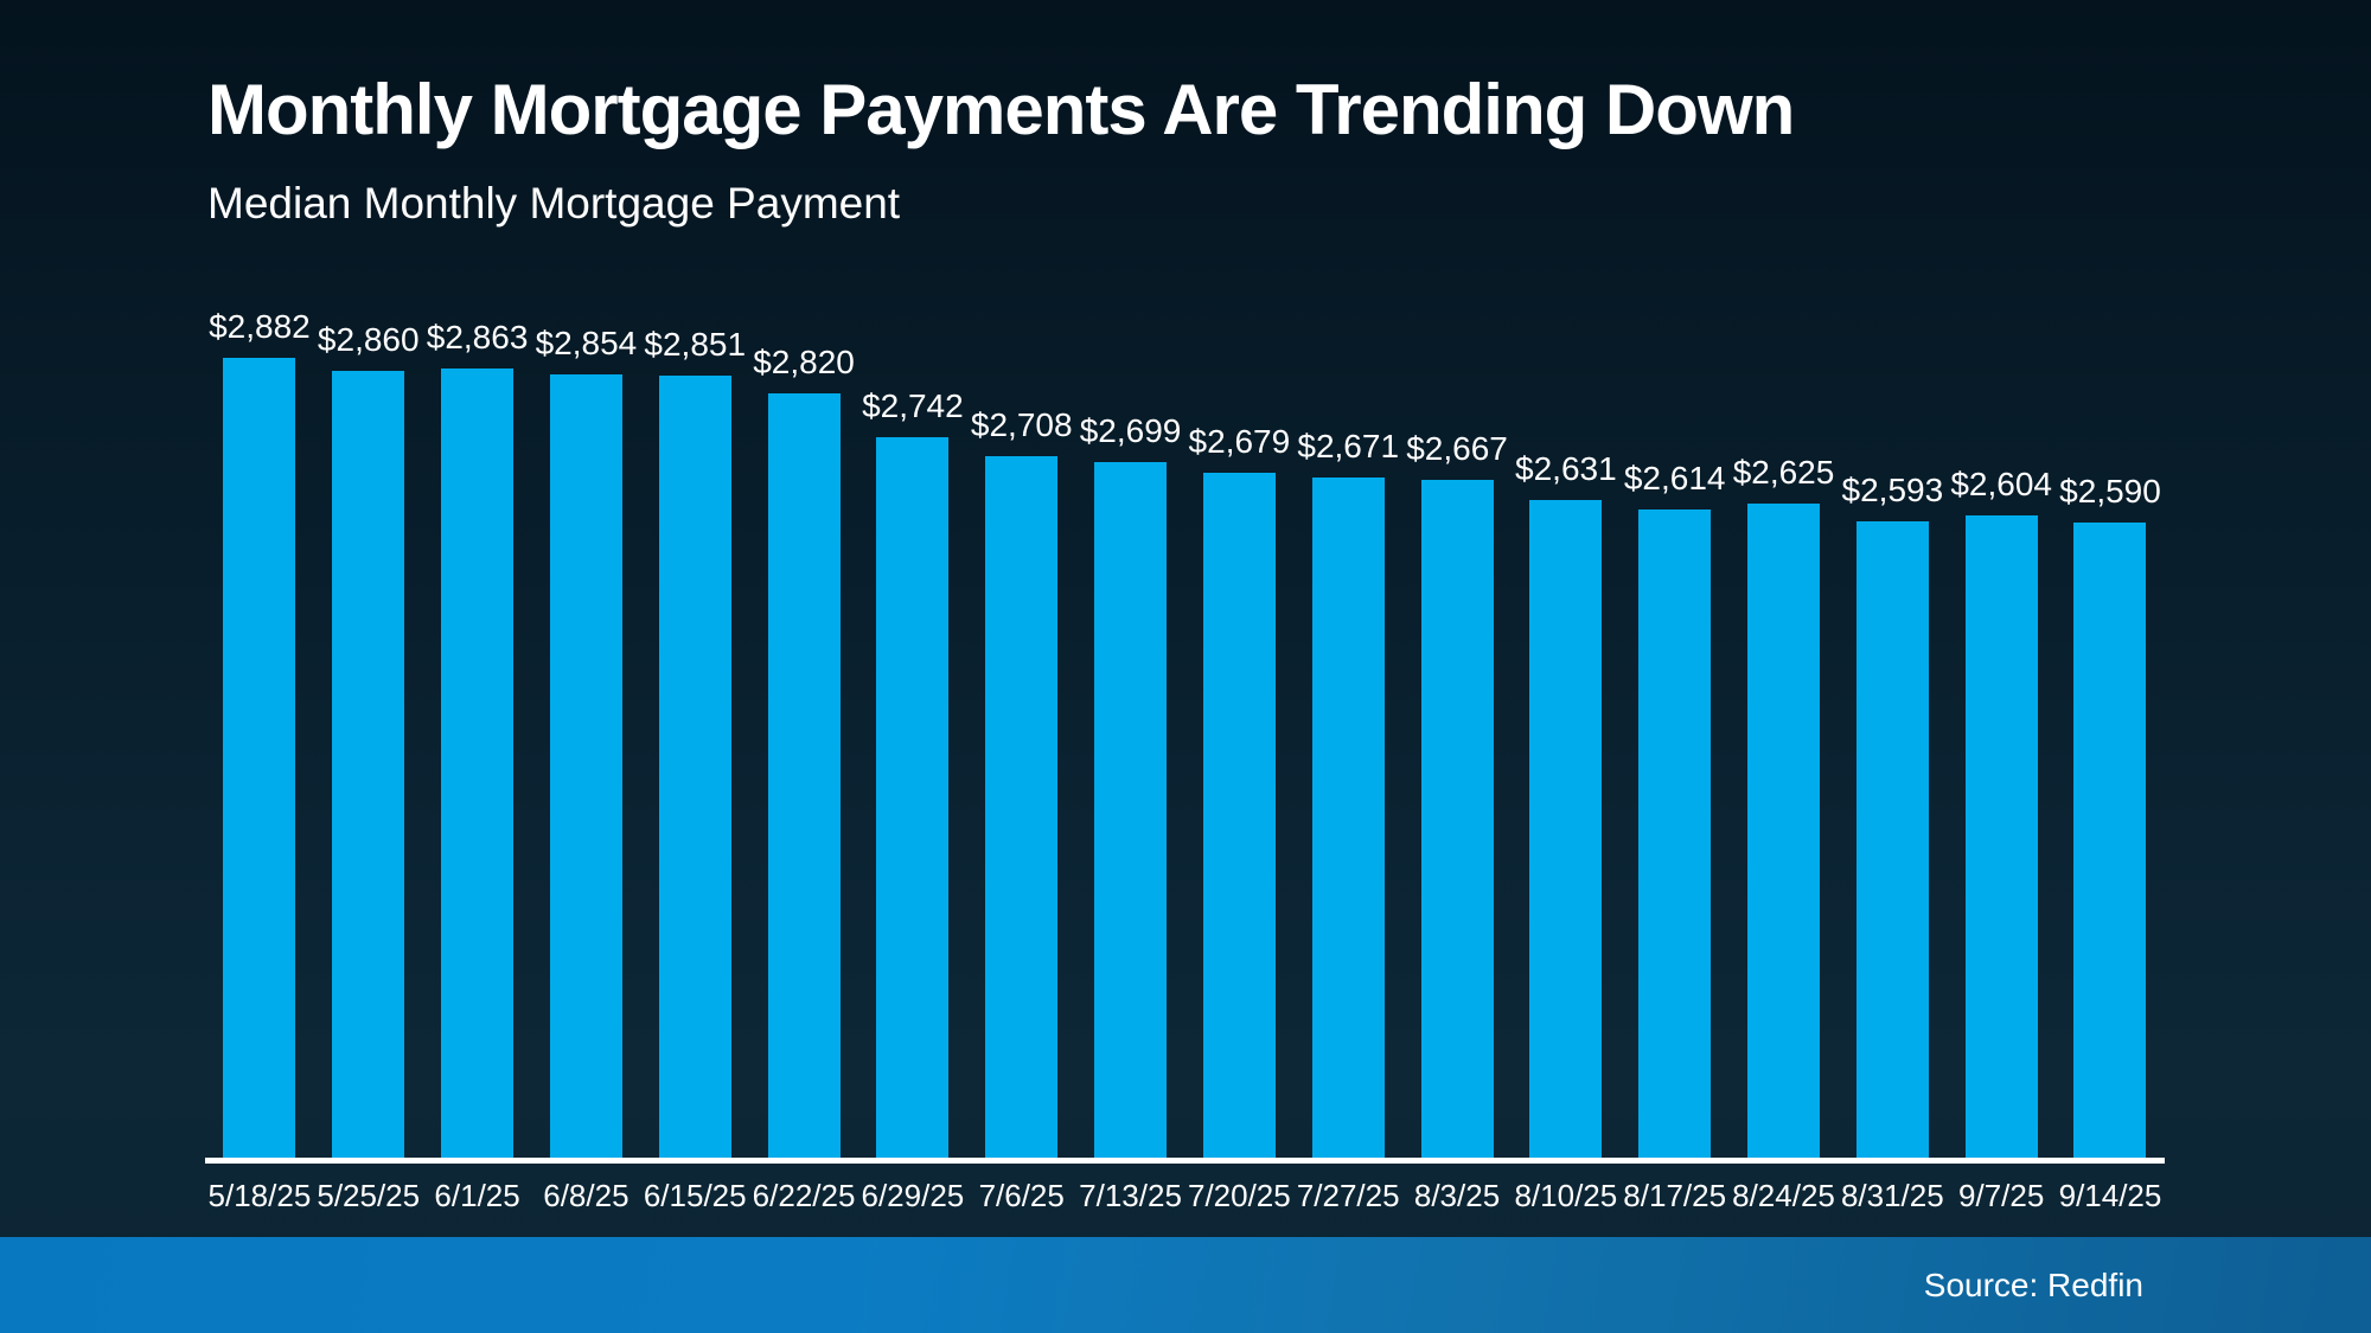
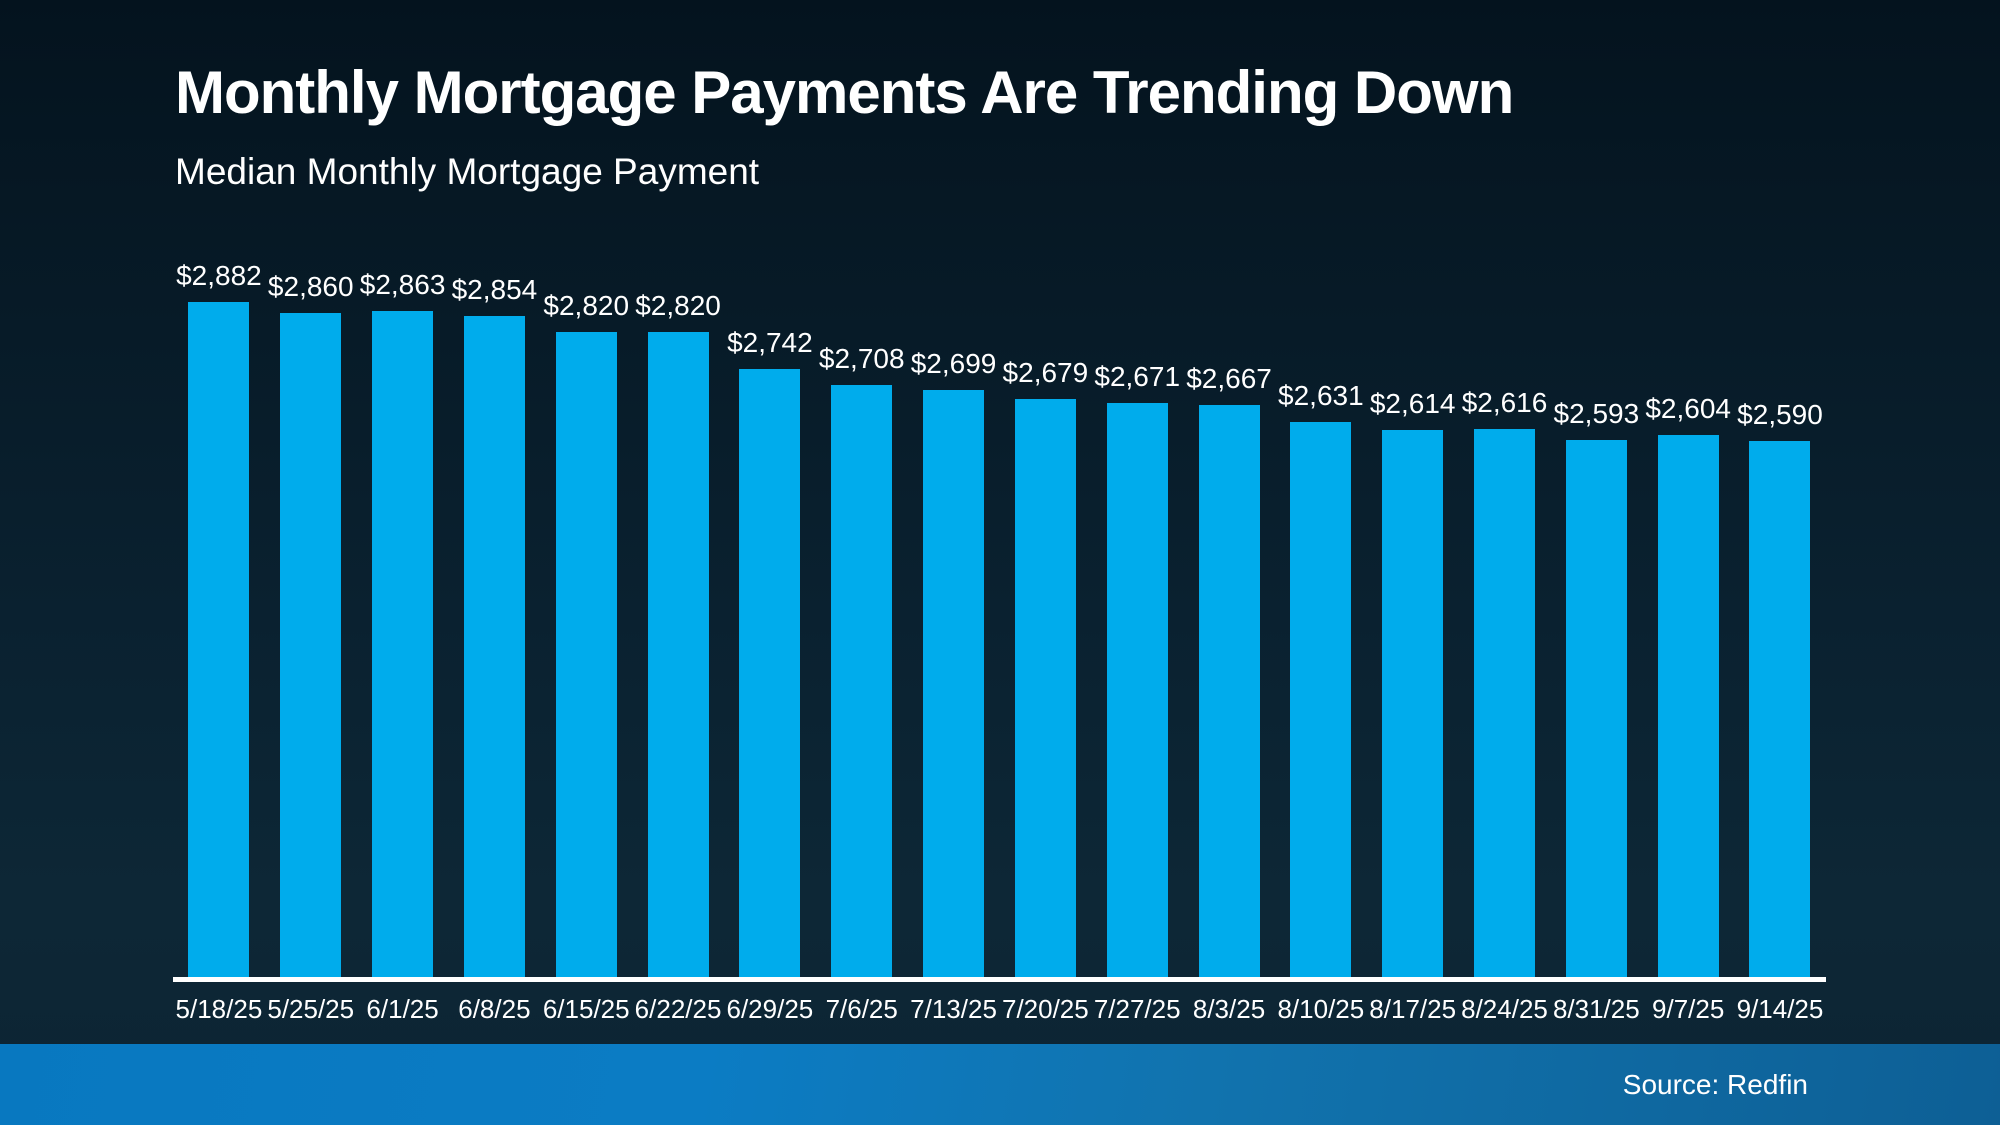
6/15/25: $2,851 -> $2,820
8/24/25: $2,625 -> $2,616
